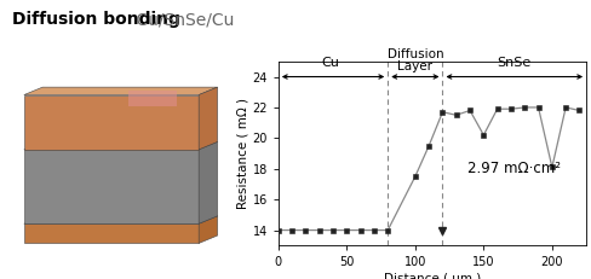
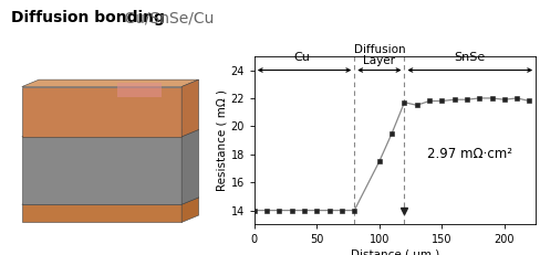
150: 20.2 -> 21.8
200: 18.1 -> 21.9
